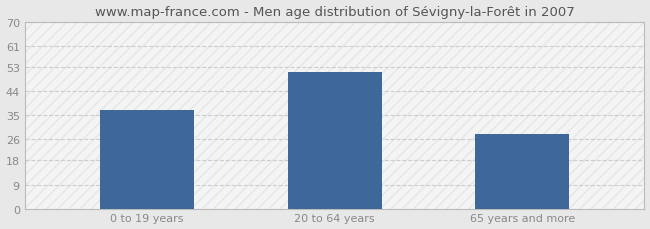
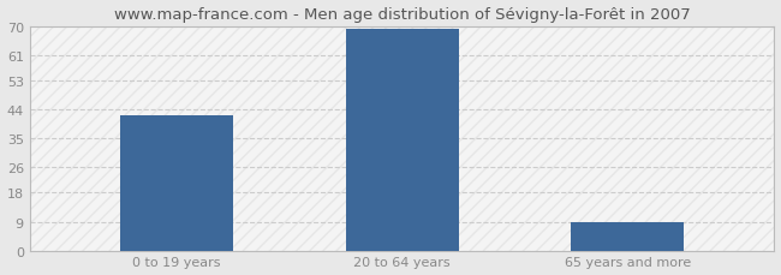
0 to 19 years: 37 -> 42
20 to 64 years: 51 -> 69
65 years and more: 28 -> 9
